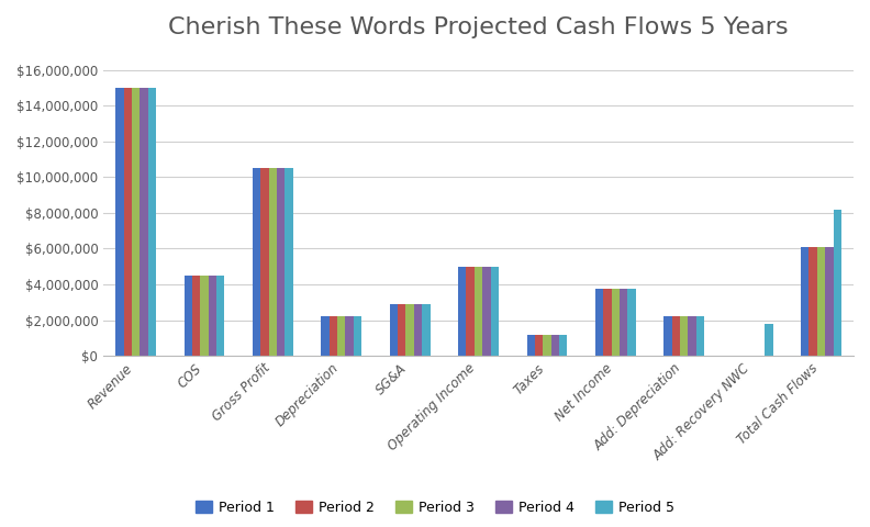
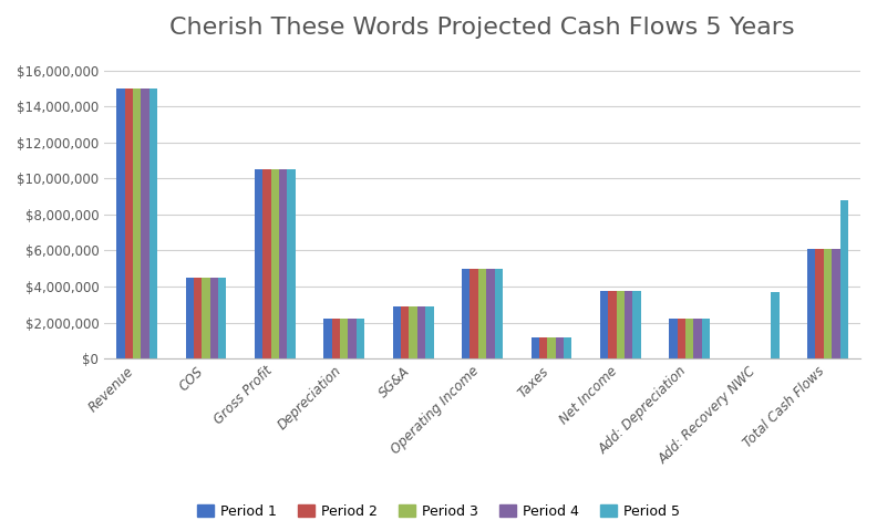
Period 5/Add: Recovery NWC: $1,800,000 -> $3,700,000
Period 5/Total Cash Flows: $8,200,000 -> $8,800,000
